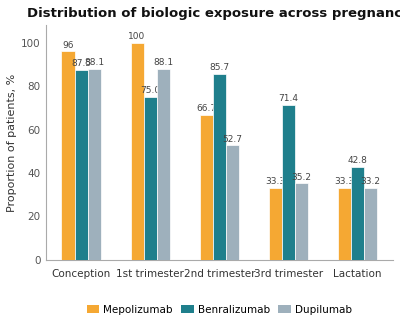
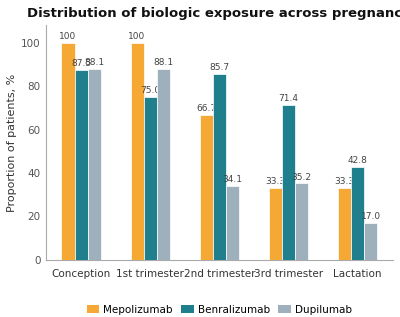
Mepolizumab/Conception: 96 -> 100
Dupilumab/2nd trimester: 52.7 -> 34.1
Dupilumab/Lactation: 33.2 -> 17.0
